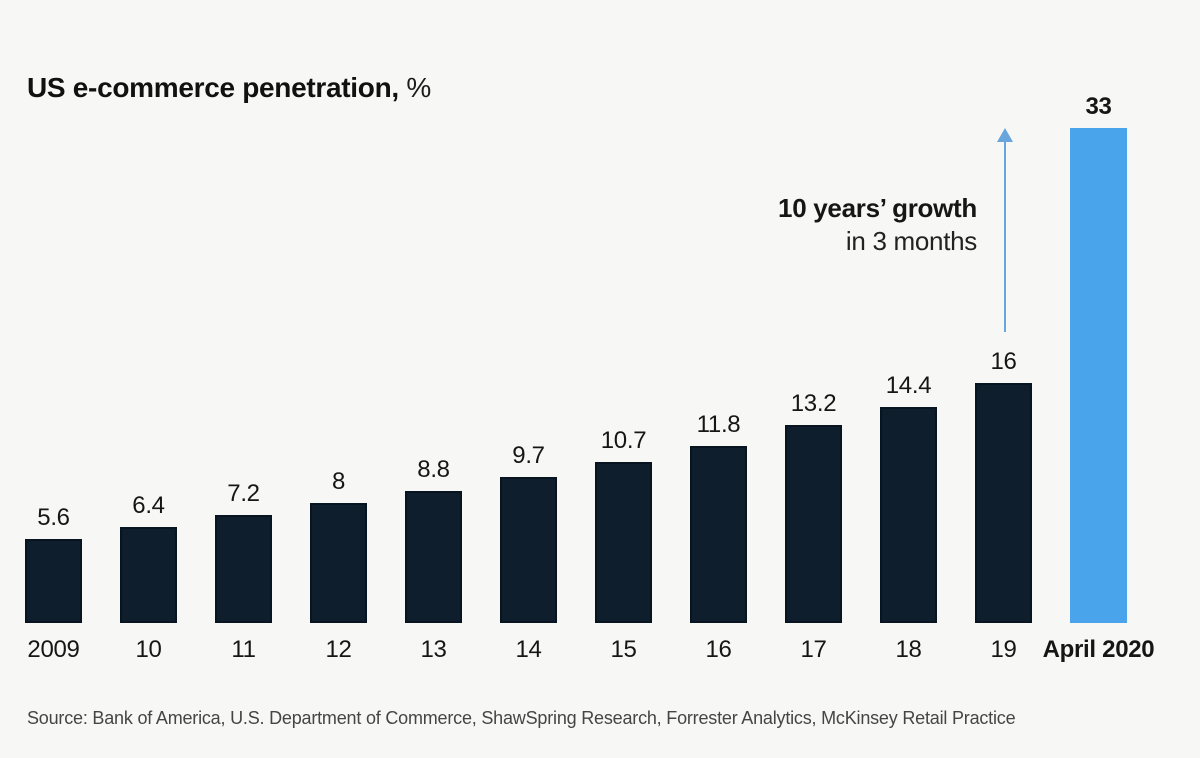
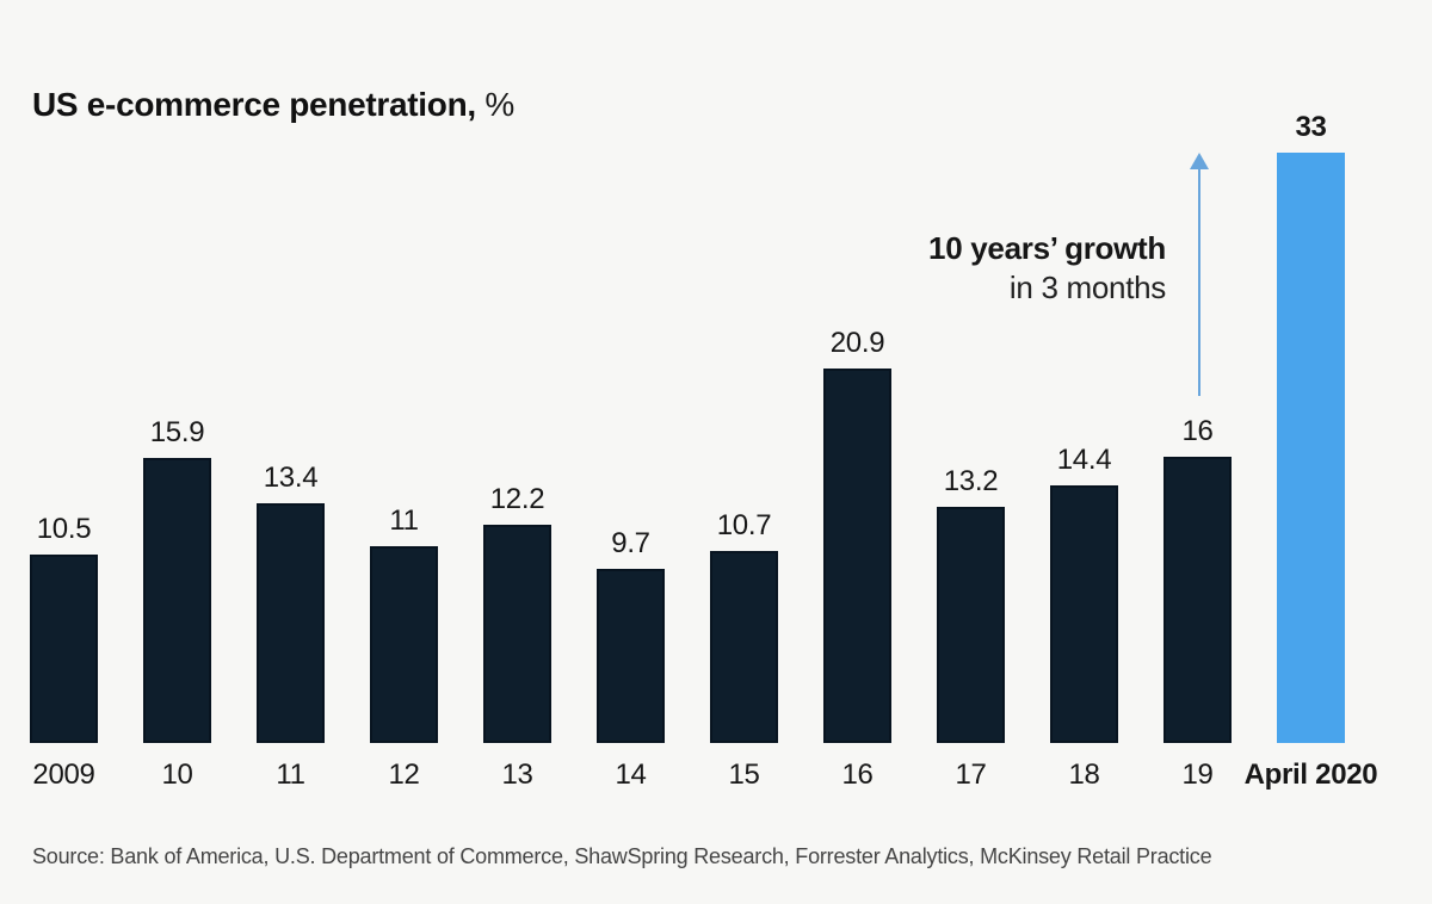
2009: 5.6 -> 10.5
10: 6.4 -> 15.9
11: 7.2 -> 13.4
12: 8 -> 11
13: 8.8 -> 12.2
16: 11.8 -> 20.9
